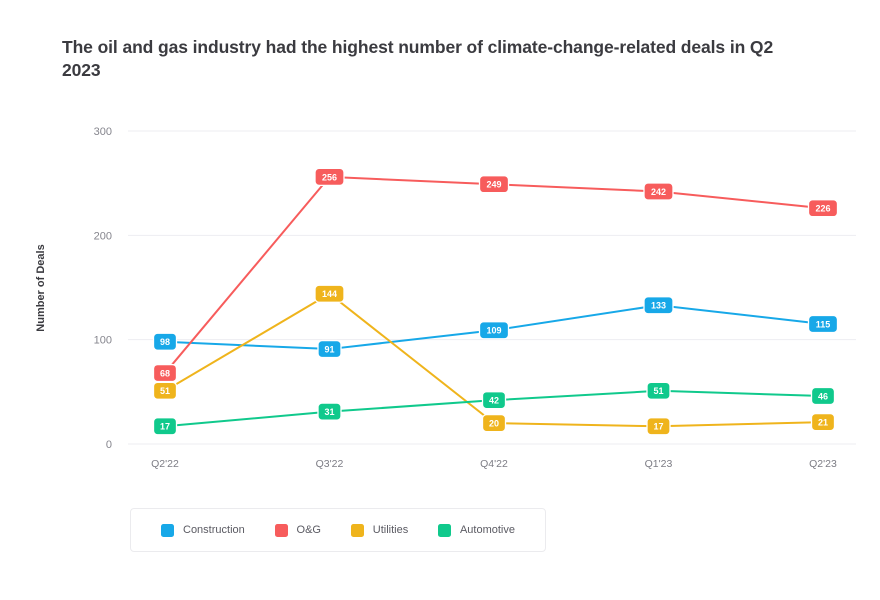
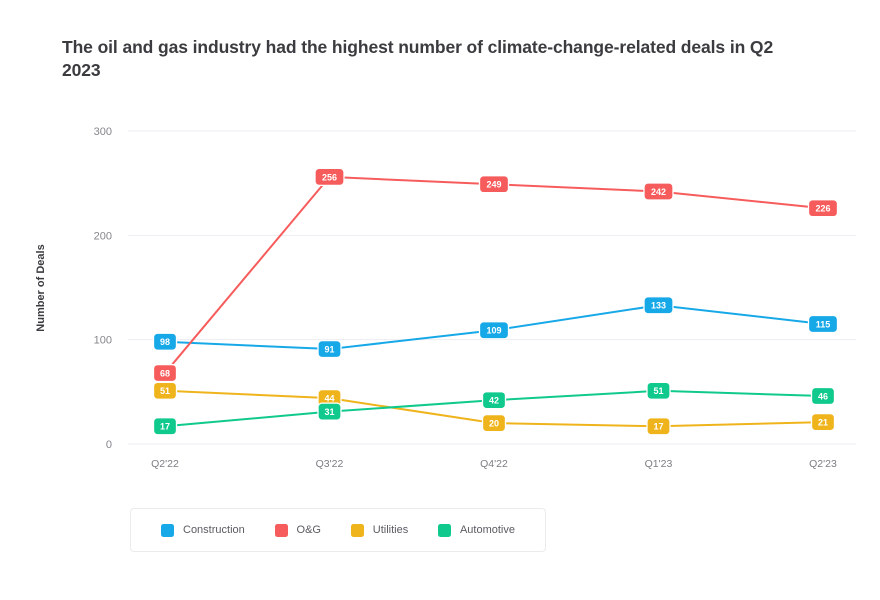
Utilities/Q3'22: 144 -> 44
